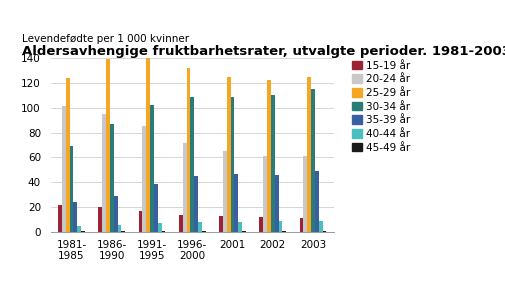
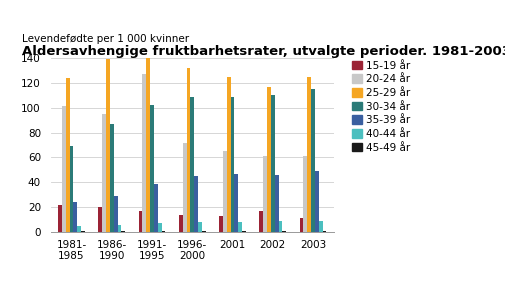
20-24 år/1991- 1995: 85 -> 127
15-19 år/2002: 12 -> 17
25-29 år/2002: 122 -> 117
